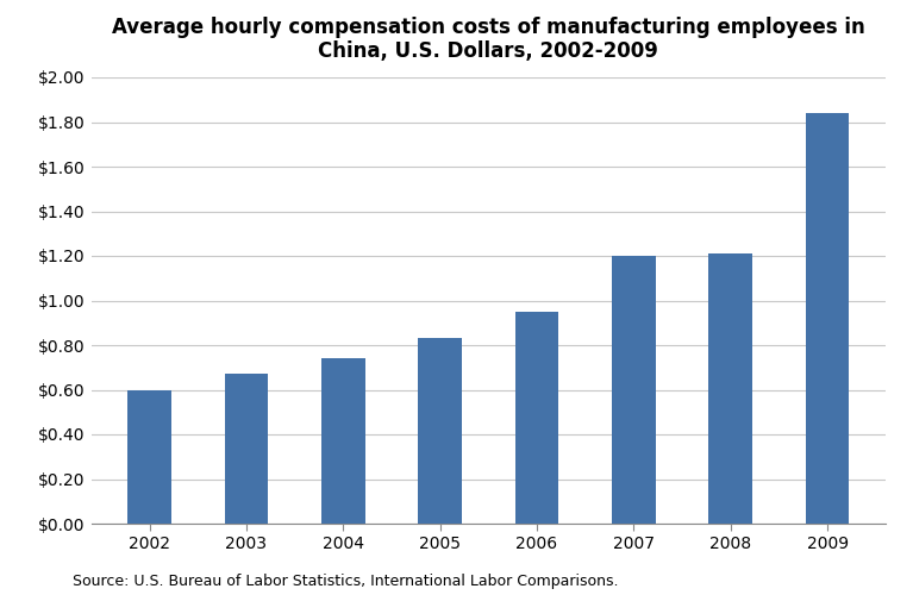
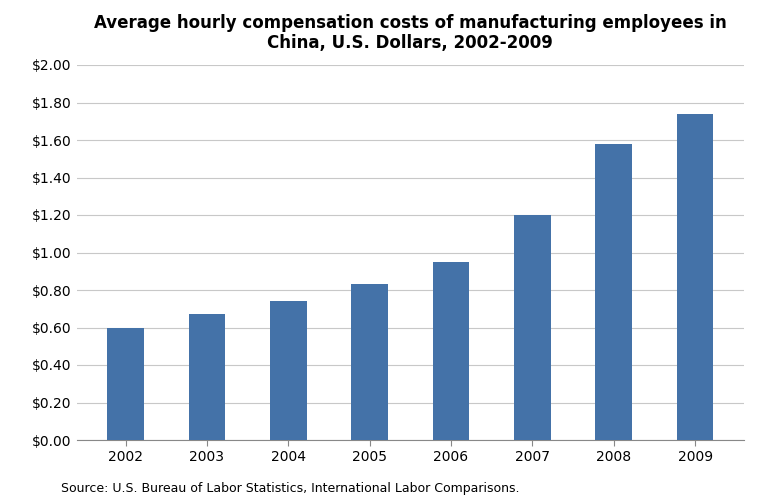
2008: $1.21 -> $1.58
2009: $1.84 -> $1.74
